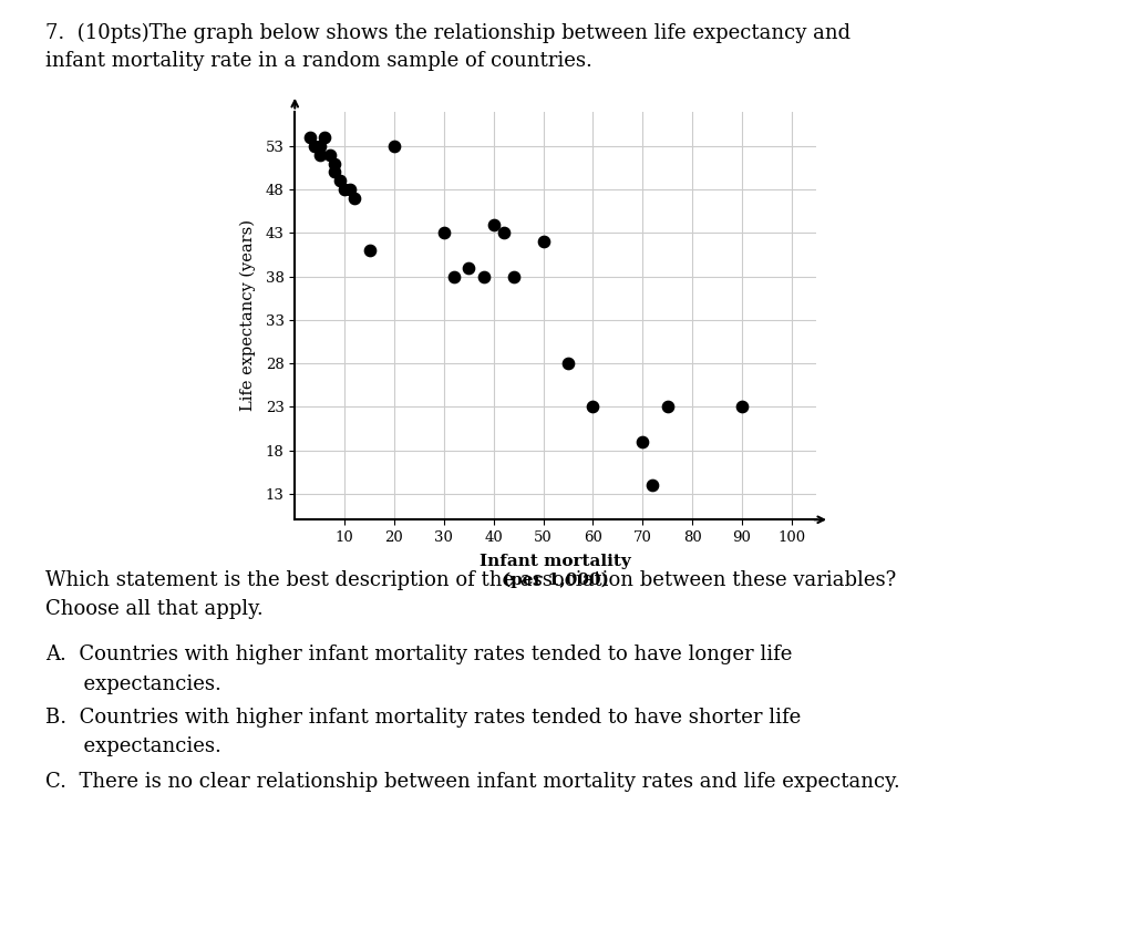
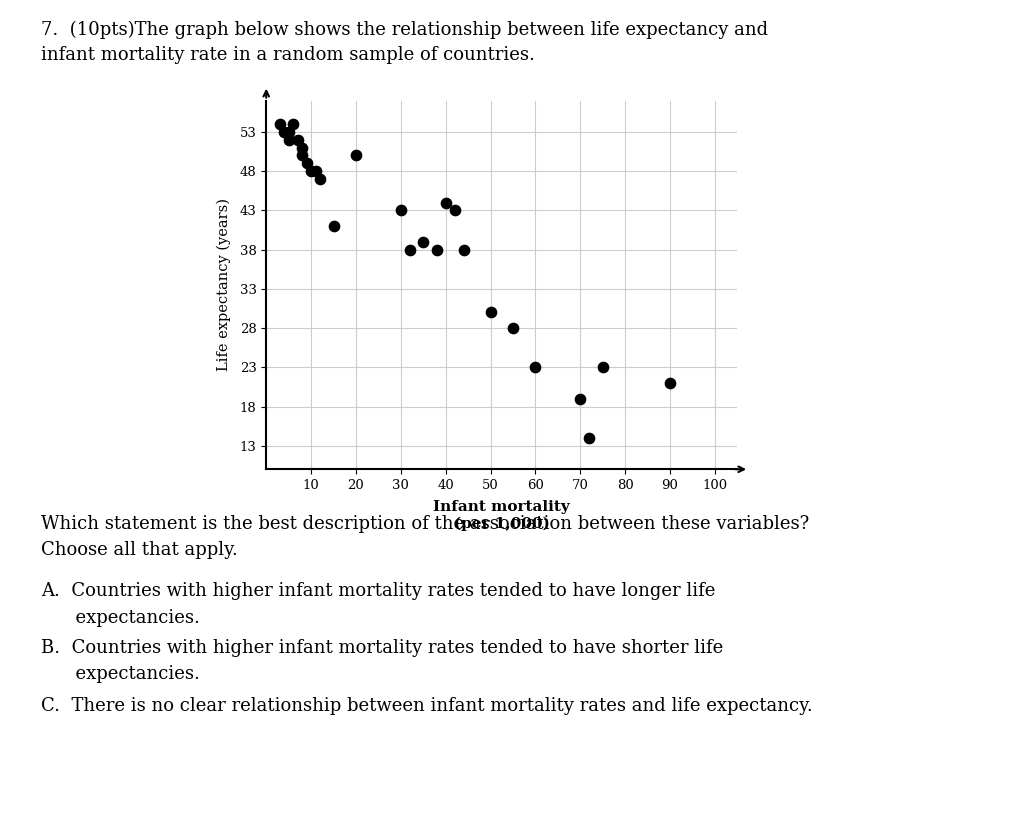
20: 53 -> 50
50: 42 -> 30
90: 23 -> 21
